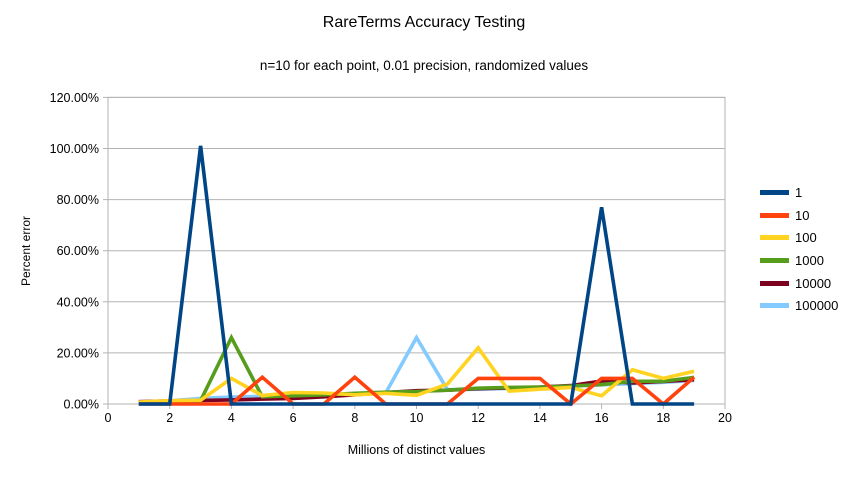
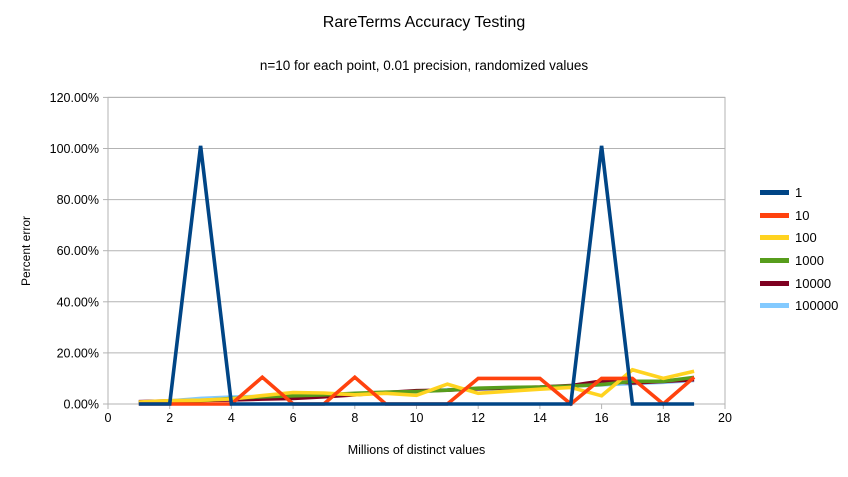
100/4: 10% -> 2%
1000/4: 26% -> 2%
100000/10: 26% -> 5%
100/12: 22% -> 4%
1/16: 77% -> 101%
